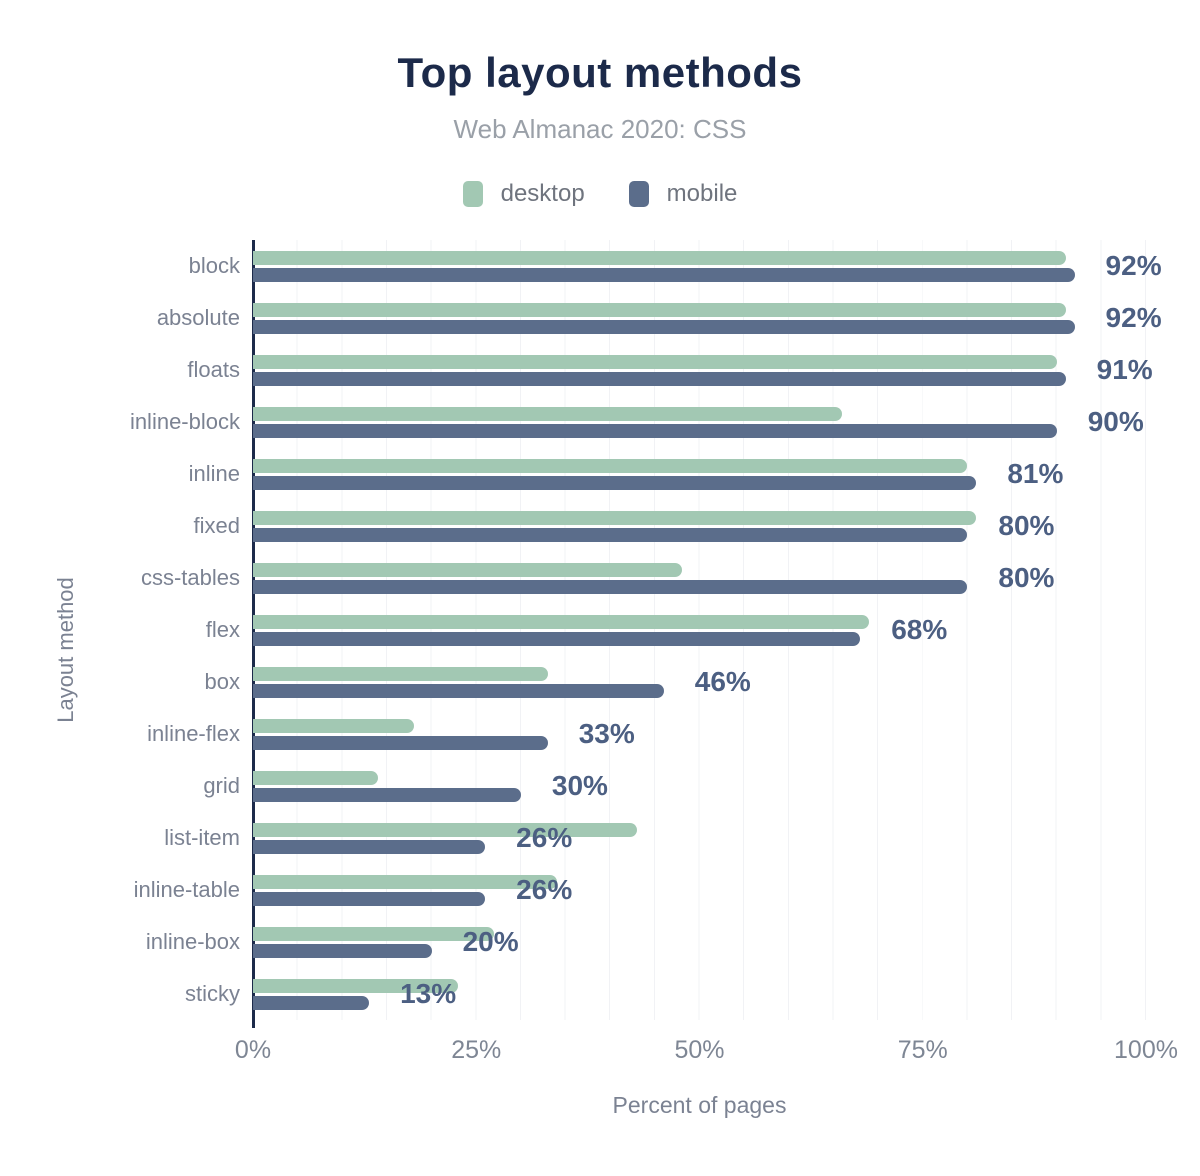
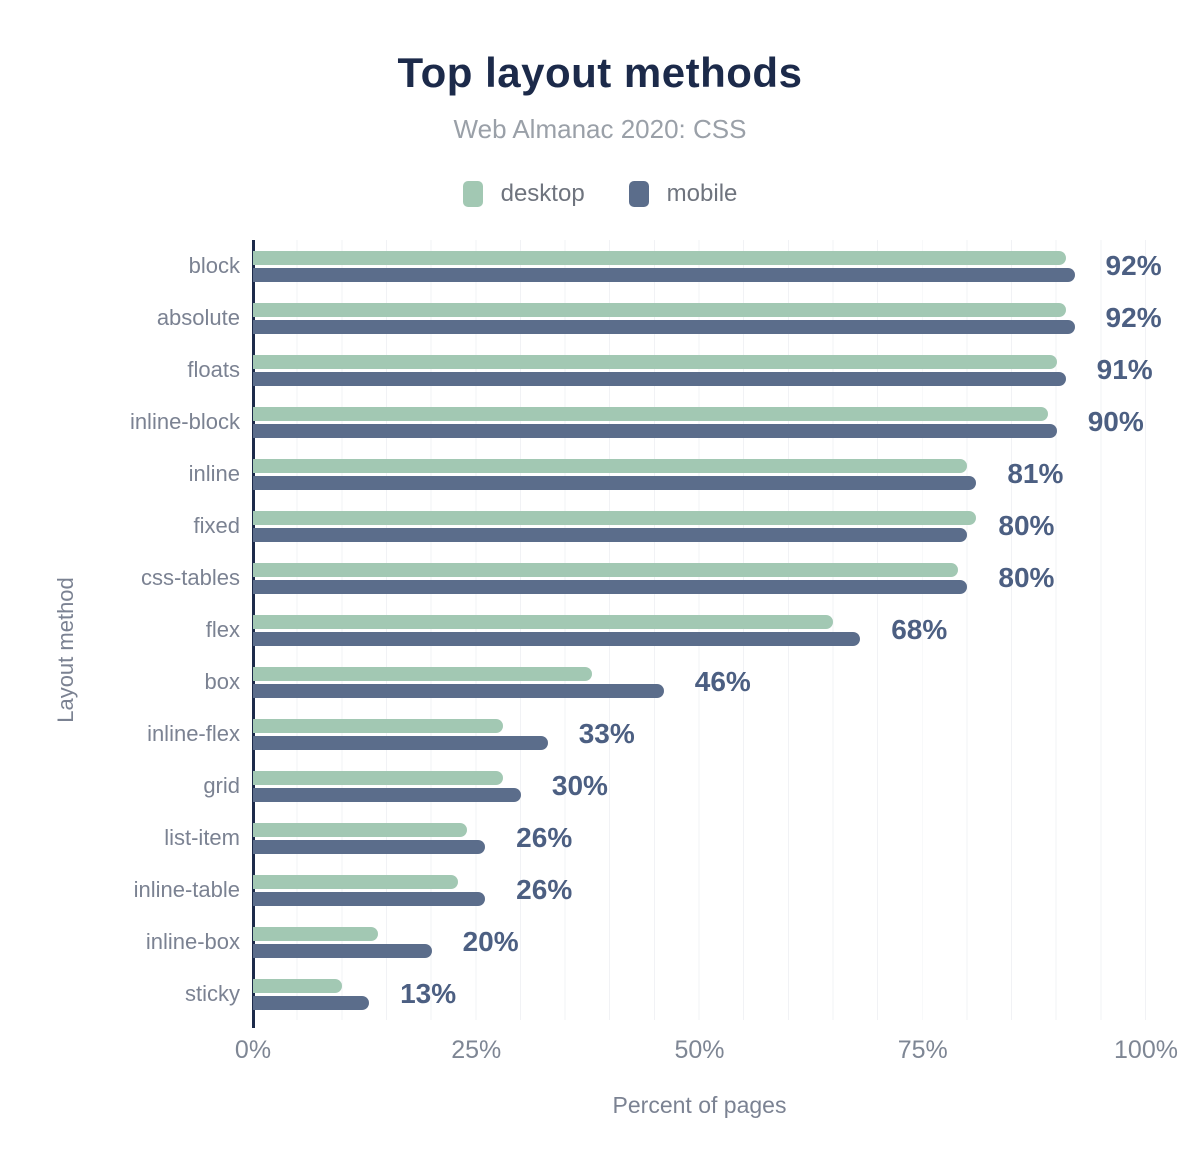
desktop/inline-block: 66% -> 89%
desktop/css-tables: 48% -> 79%
desktop/flex: 69% -> 65%
desktop/box: 33% -> 38%
desktop/inline-flex: 18% -> 28%
desktop/grid: 14% -> 28%
desktop/list-item: 43% -> 24%
desktop/inline-table: 34% -> 23%
desktop/inline-box: 27% -> 14%
desktop/sticky: 23% -> 10%
